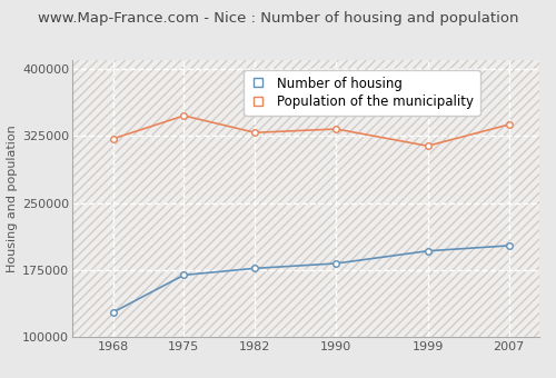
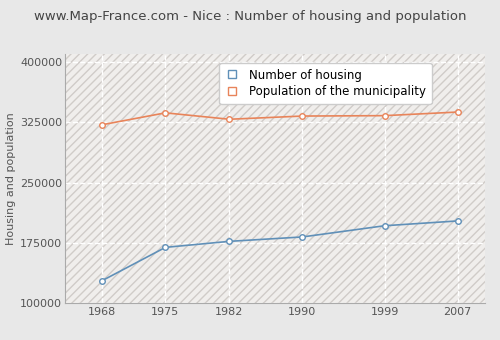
Population of the municipality/1975: 348000 -> 337000
Population of the municipality/1999: 314000 -> 334000
